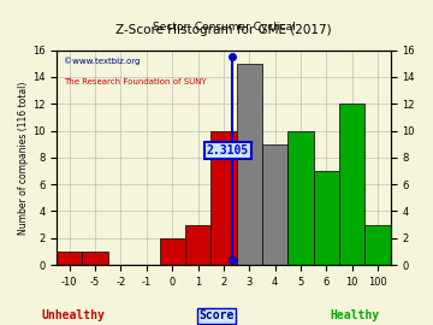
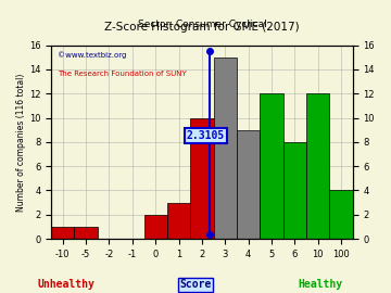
5: 10 -> 12
6: 7 -> 8
100: 3 -> 4
